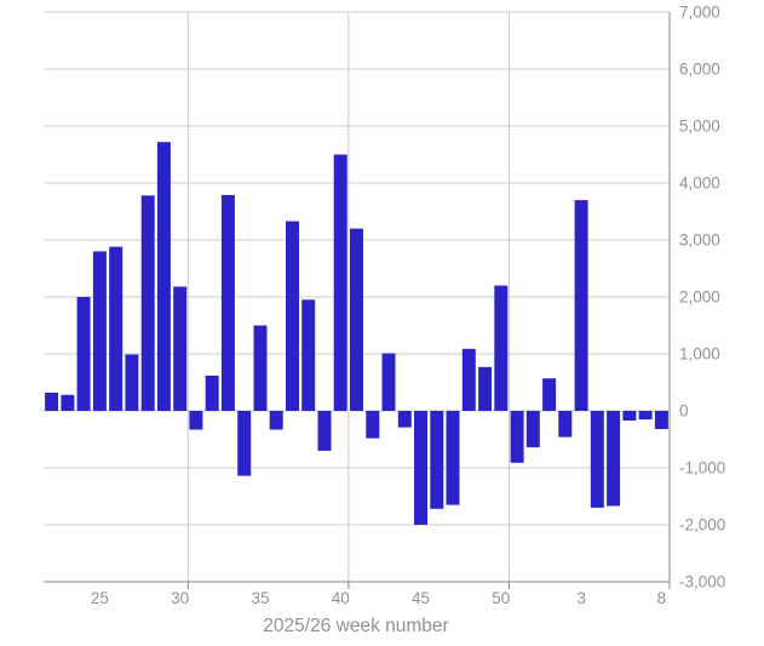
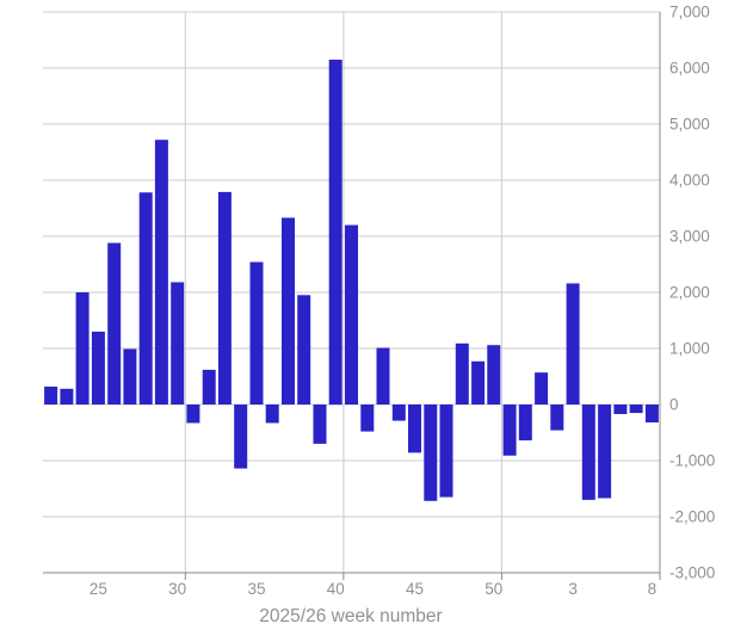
25: 2800 -> 1300
35: 1500 -> 2500
40: 4500 -> 6200
45: -2000 -> -900
50: 2200 -> 1100
3: 3700 -> 2200
